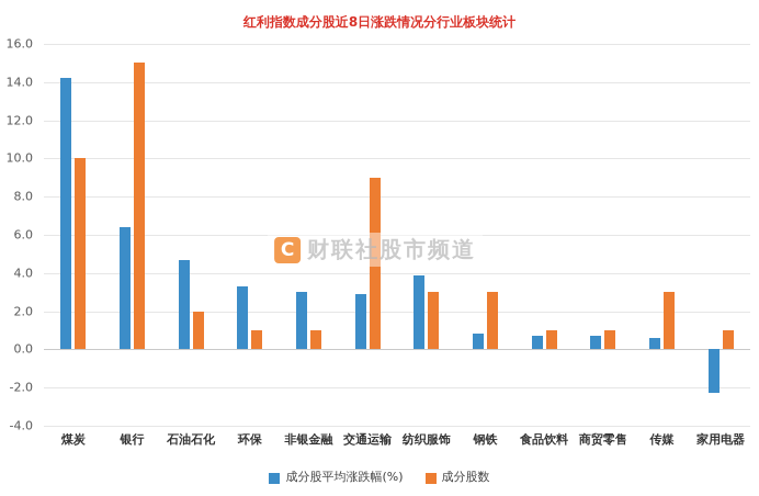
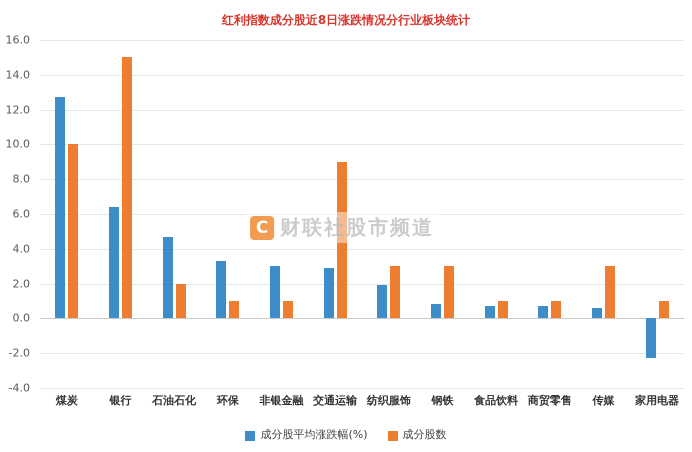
成分股平均涨跌幅(%)/煤炭: 14.2 -> 12.7
成分股平均涨跌幅(%)/纺织服饰: 3.9 -> 1.9
